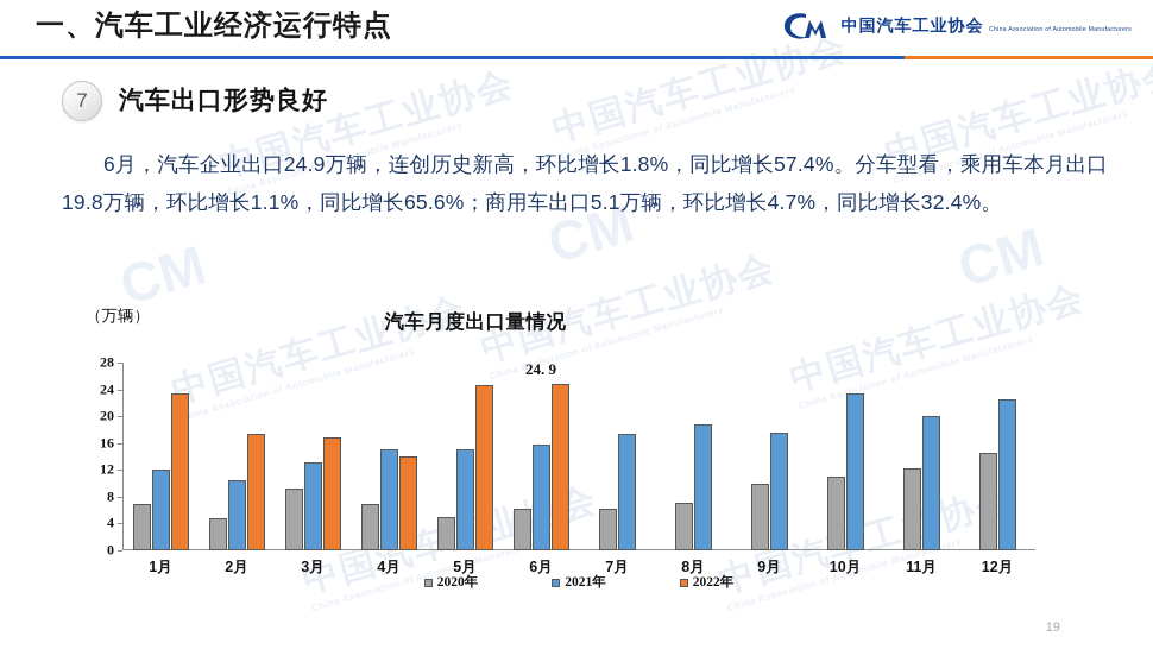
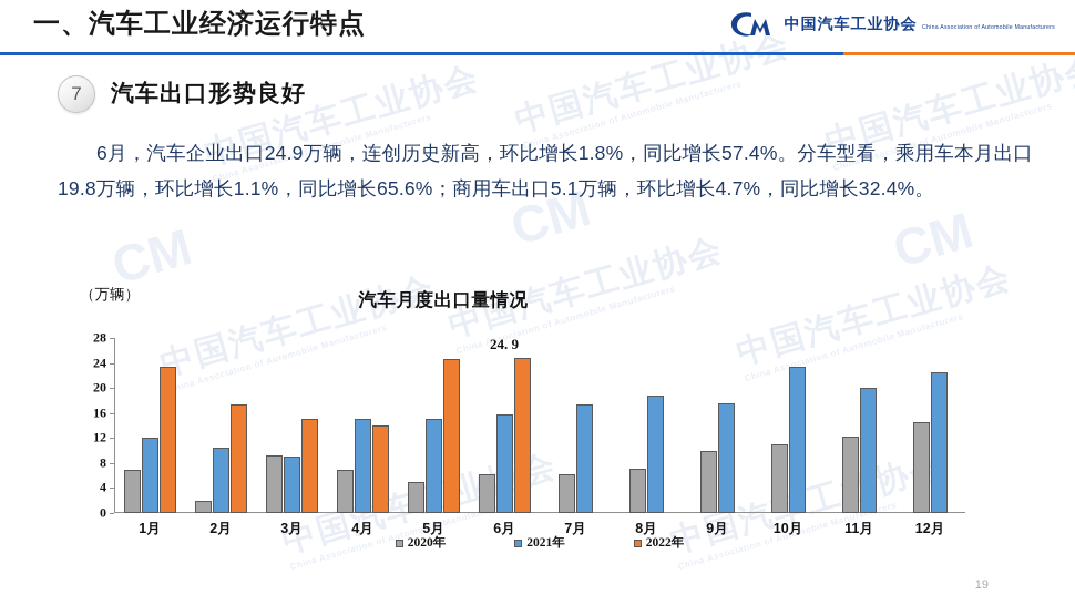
2020年/2月: 5 -> 2
2021年/3月: 13 -> 9
2022年/3月: 17 -> 15
